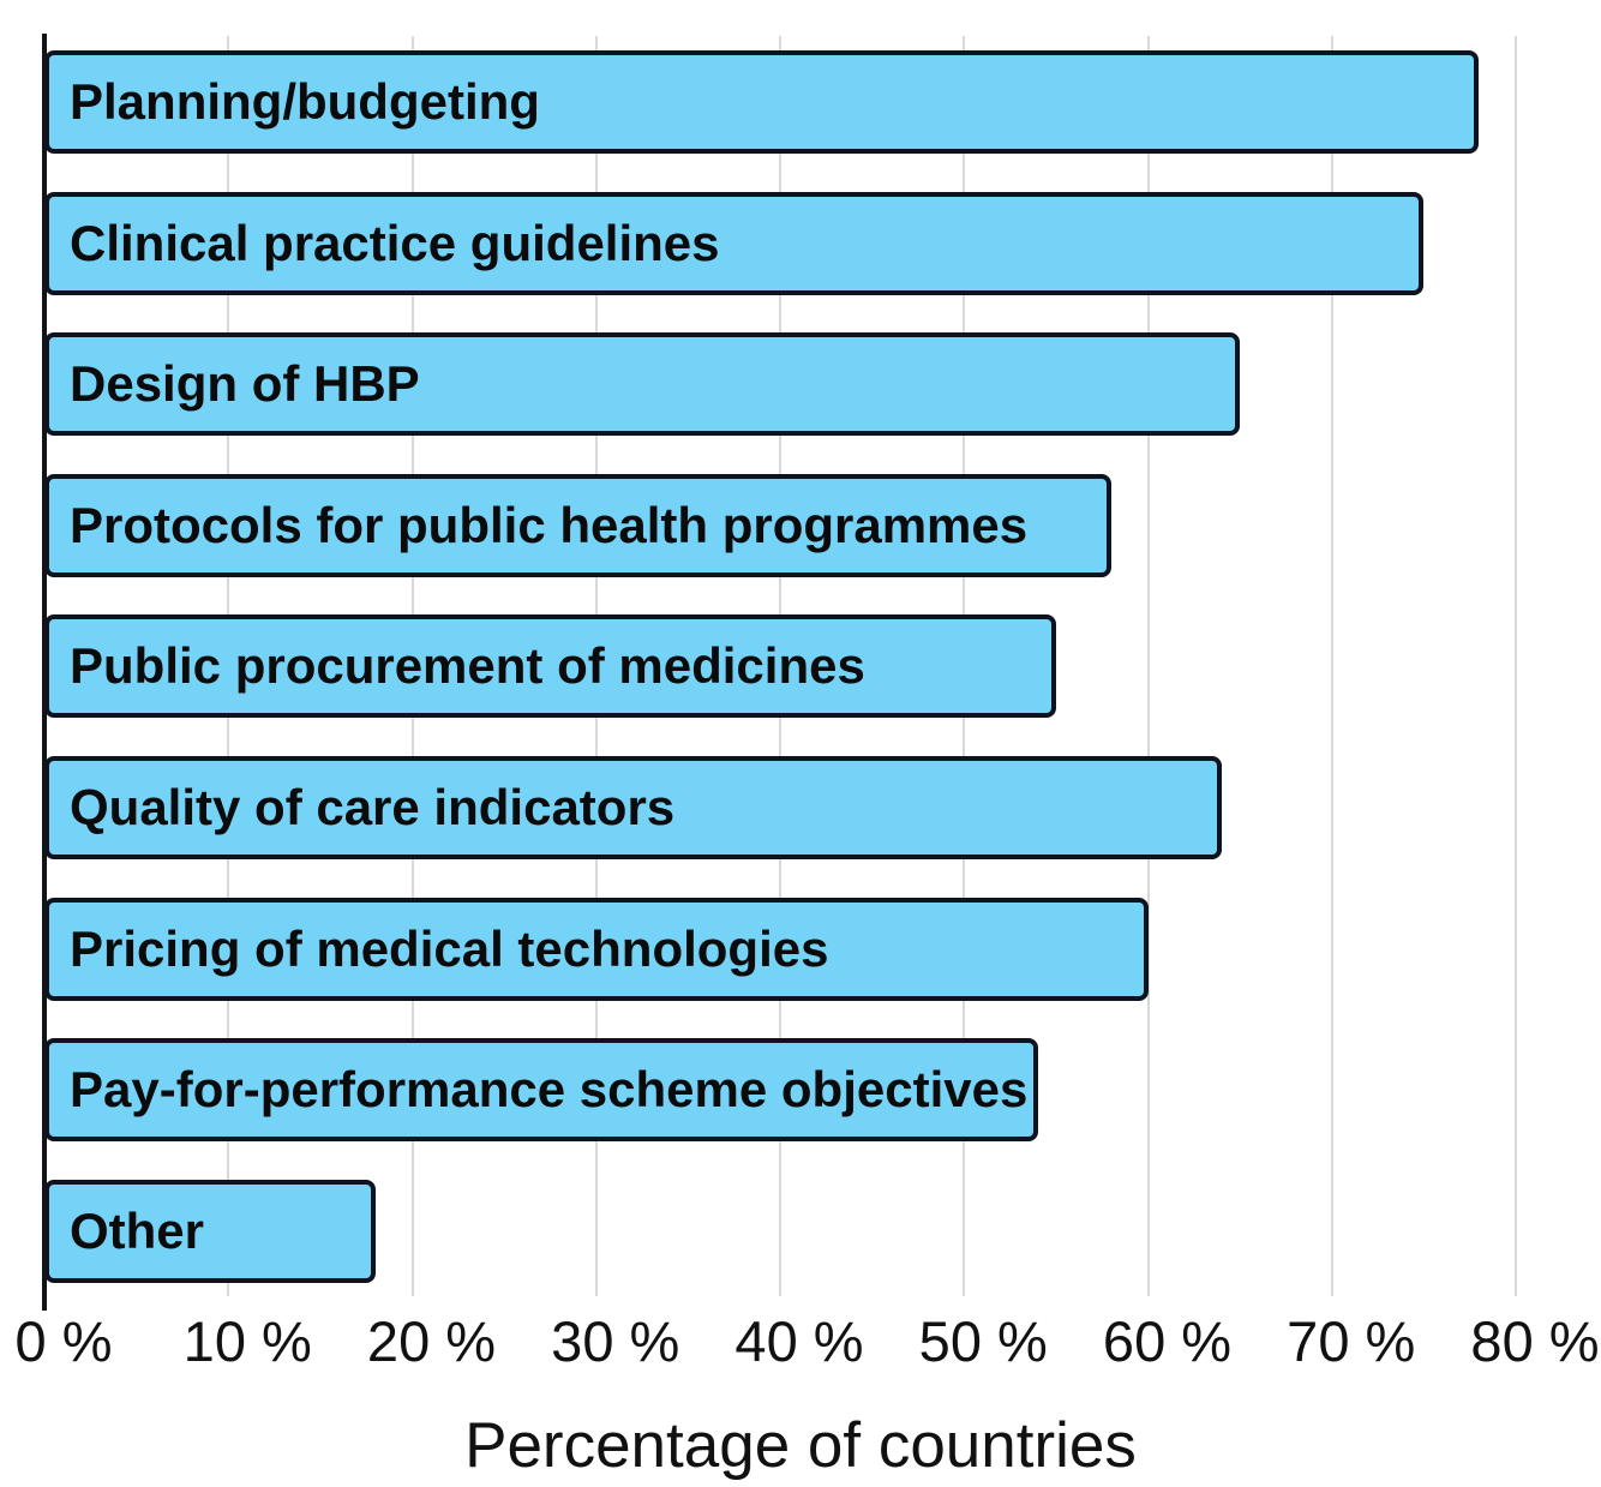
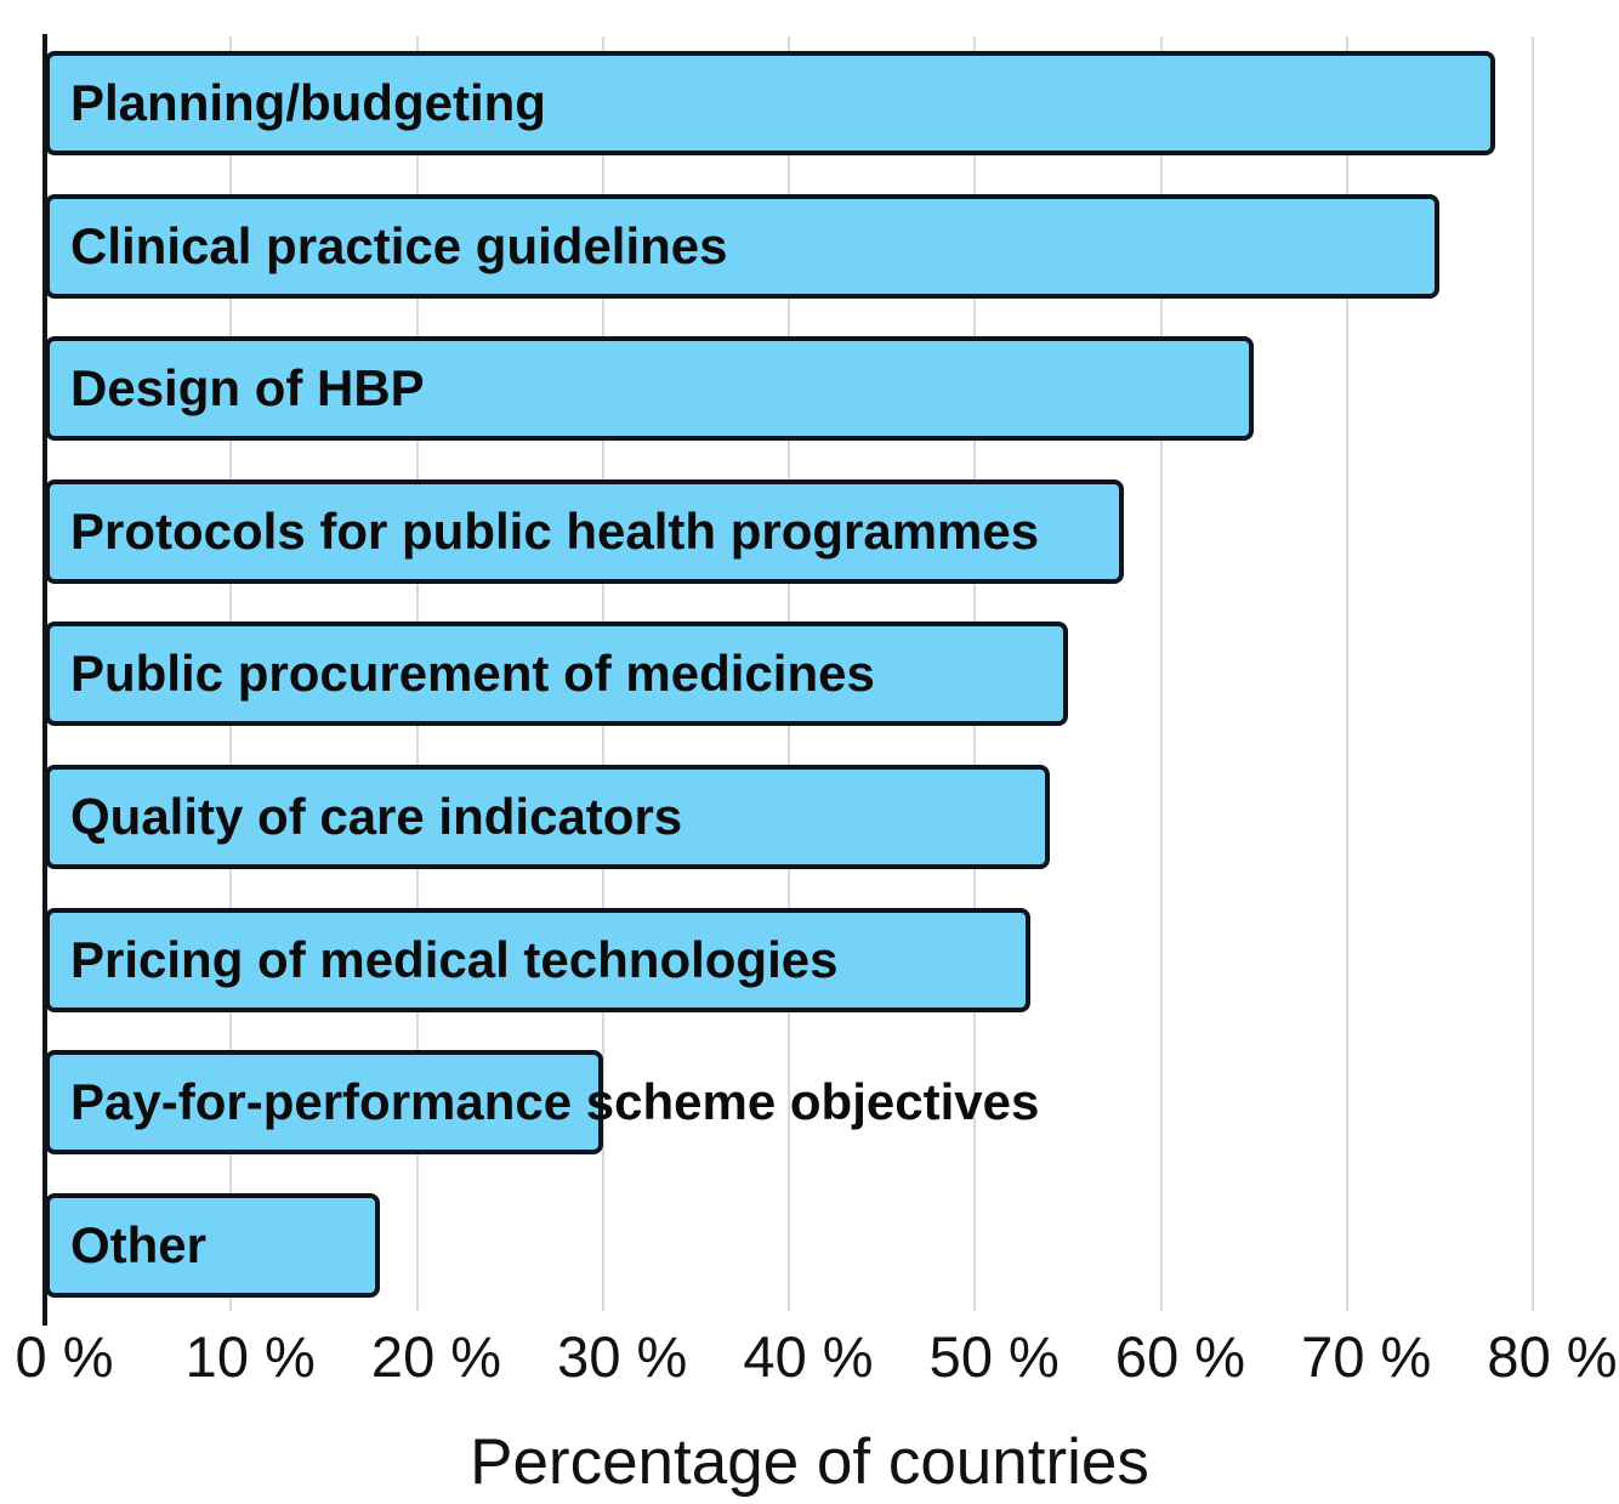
Quality of care indicators: 64% -> 54%
Pricing of medical technologies: 60% -> 53%
Pay-for-performance scheme objectives: 54% -> 30%
